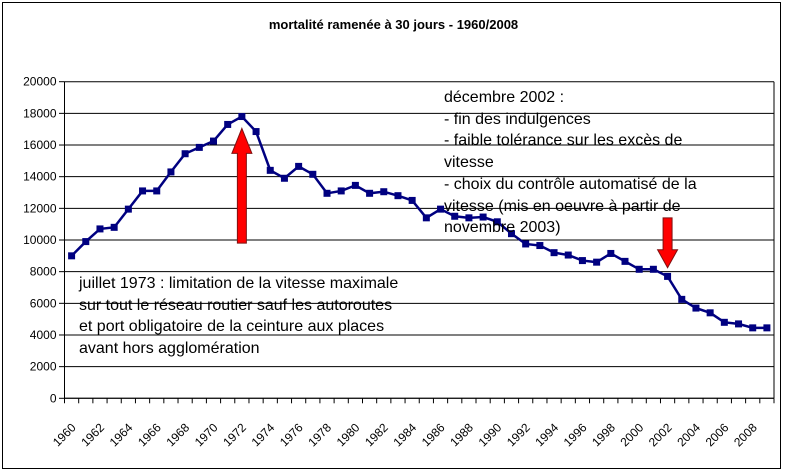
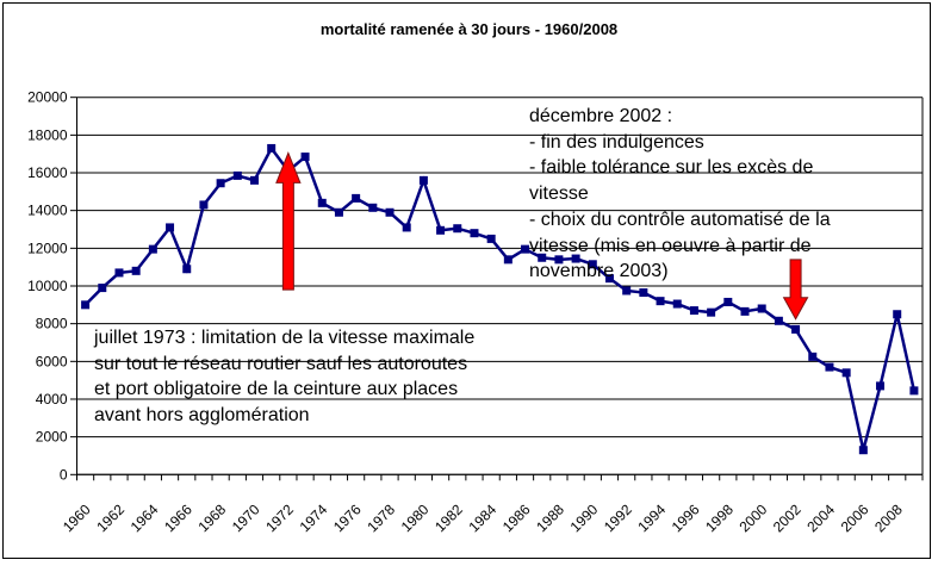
1966: 13100 -> 10900
1970: 16200 -> 15600
1972: 17800 -> 16100
1978: 13000 -> 13900
1980: 13400 -> 15600
2000: 8200 -> 8800
2006: 4800 -> 1300
2008: 4400 -> 8500
